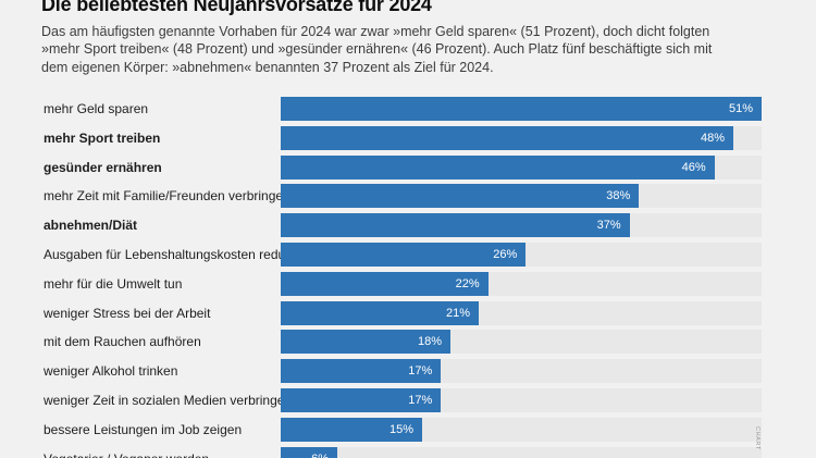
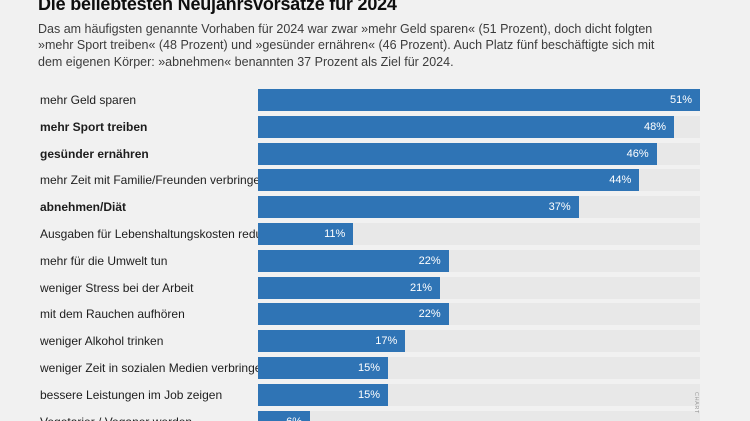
mehr Zeit mit Familie/Freunden verbringen: 38% -> 44%
Ausgaben für Lebenshaltungskosten reduzieren: 26% -> 11%
mit dem Rauchen aufhören: 18% -> 22%
weniger Zeit in sozialen Medien verbringen: 17% -> 15%
